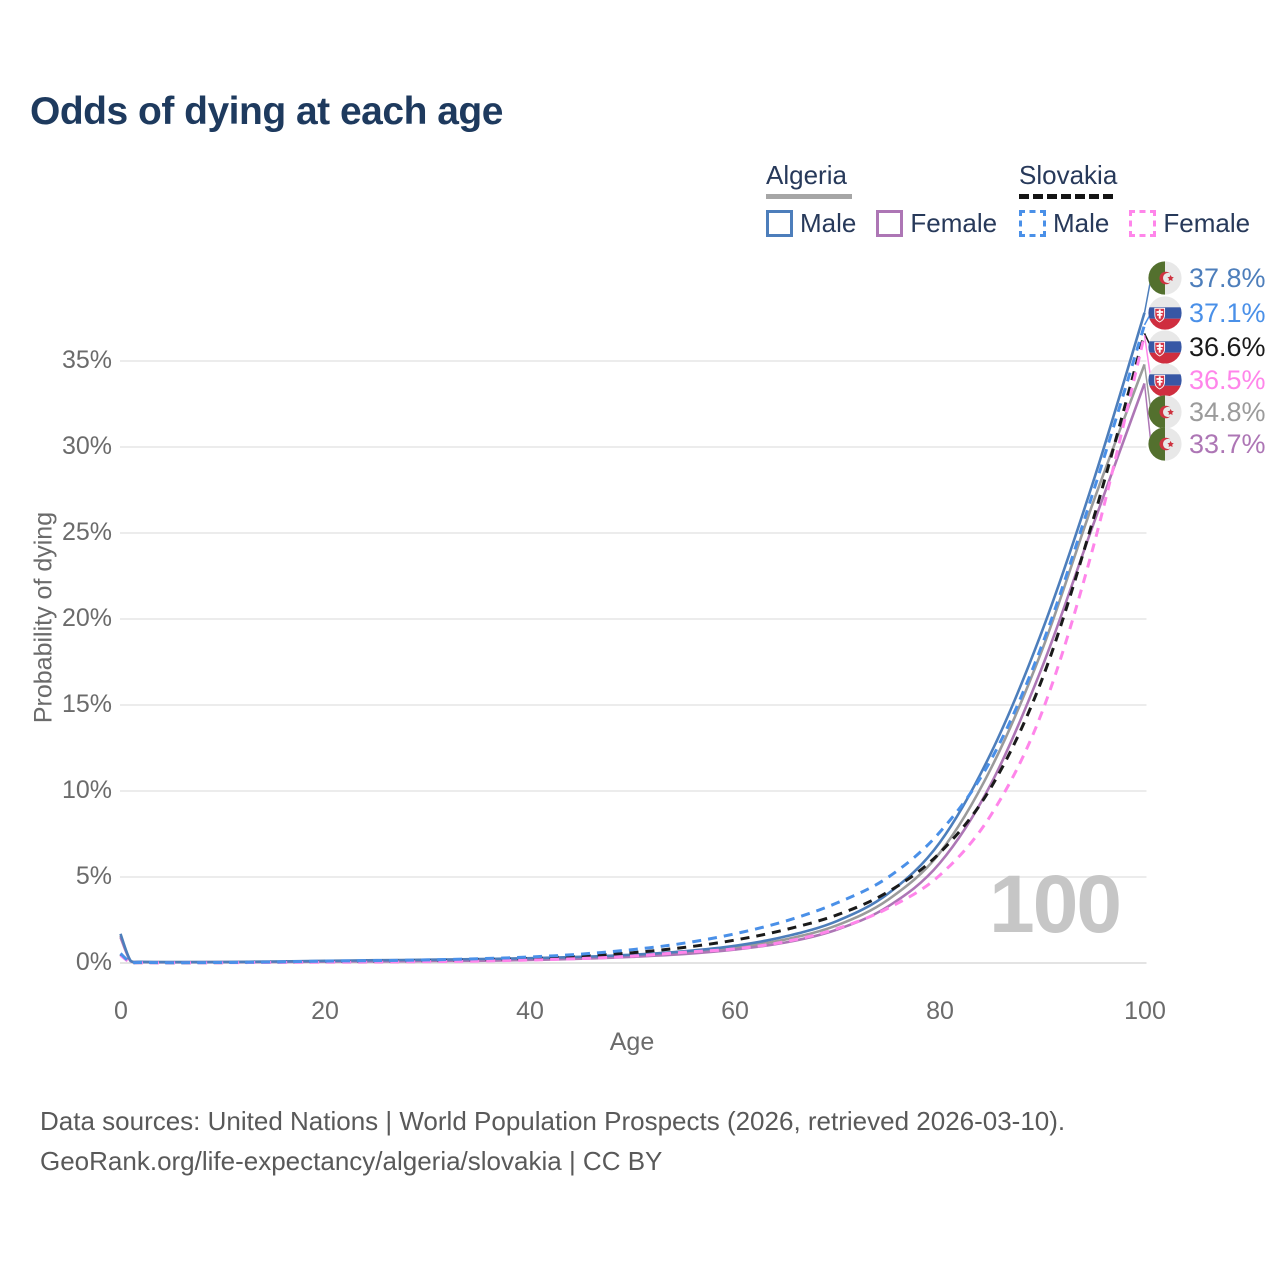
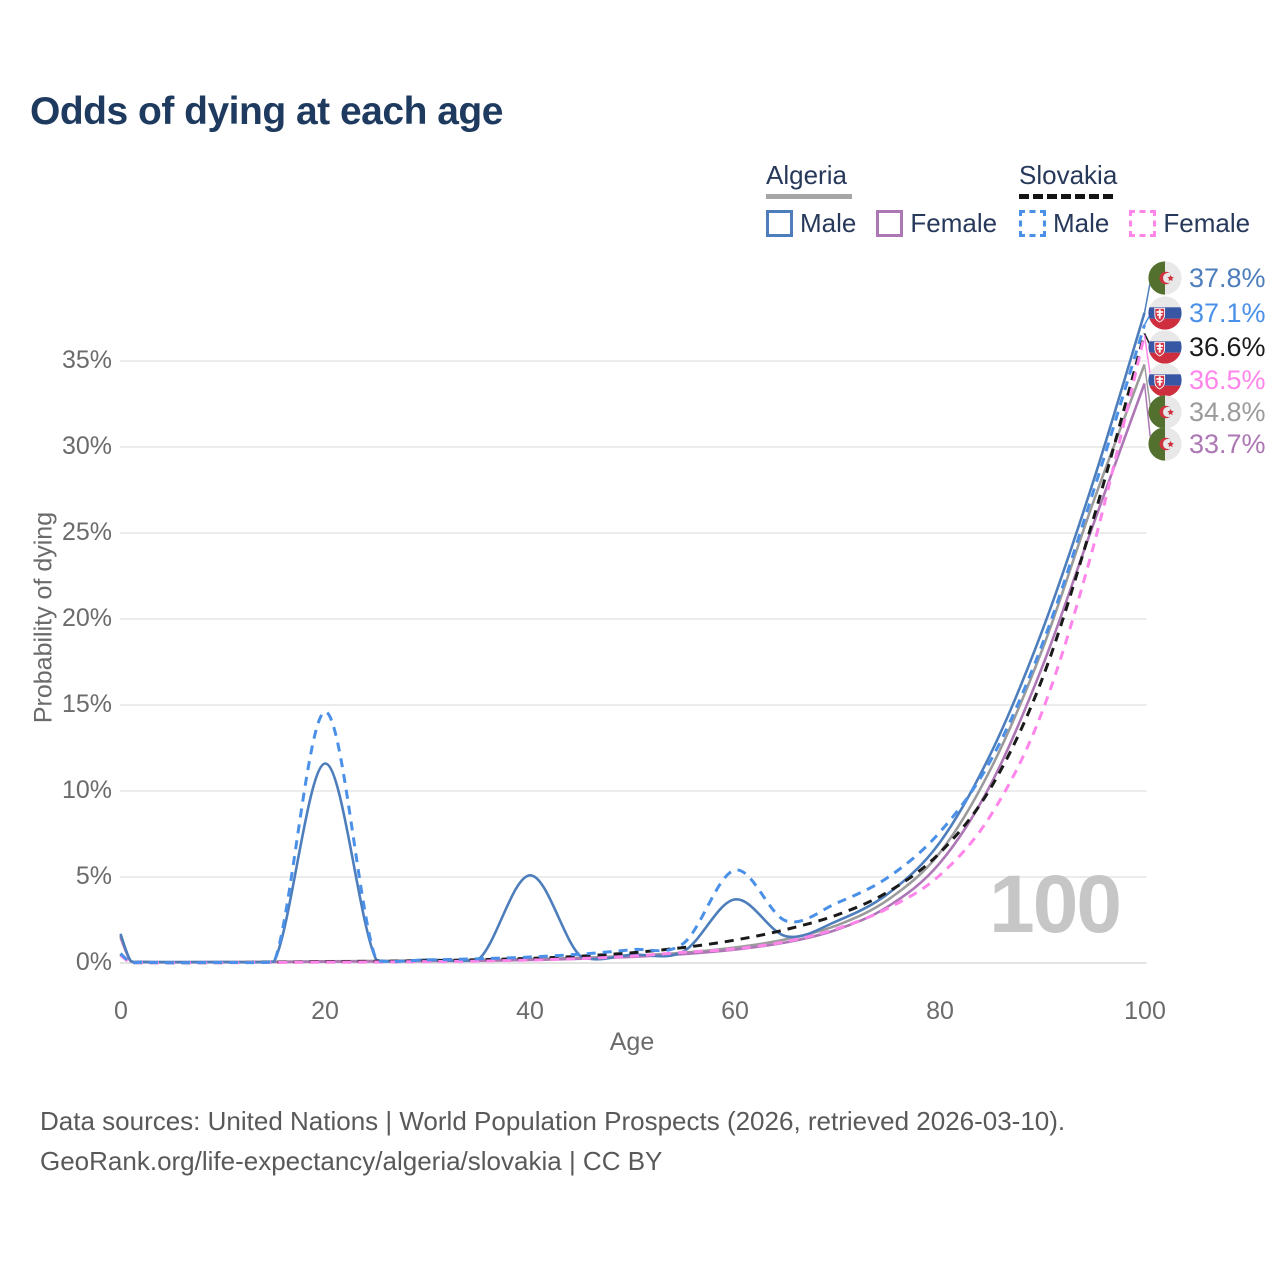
Algeria Male/20: 0.1% -> 11.6%
Slovakia Male/20: 0.1% -> 14.6%
Algeria Male/40: 0.3% -> 5.1%
Algeria Male/60: 1.0% -> 3.7%
Slovakia Male/60: 1.7% -> 5.4%
